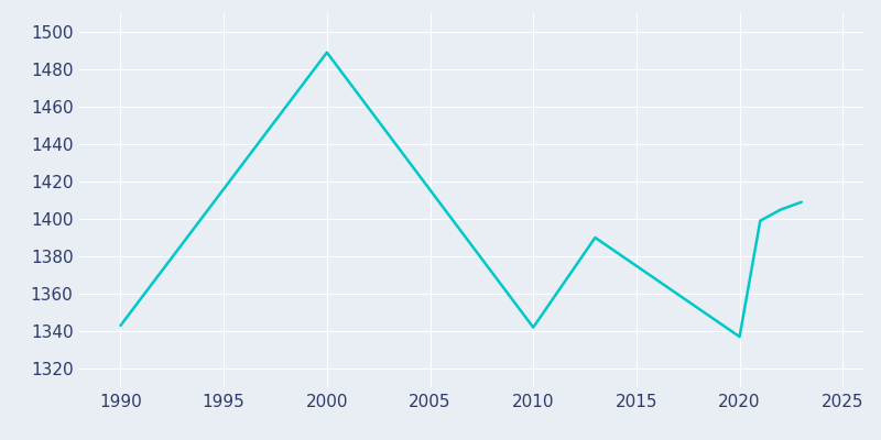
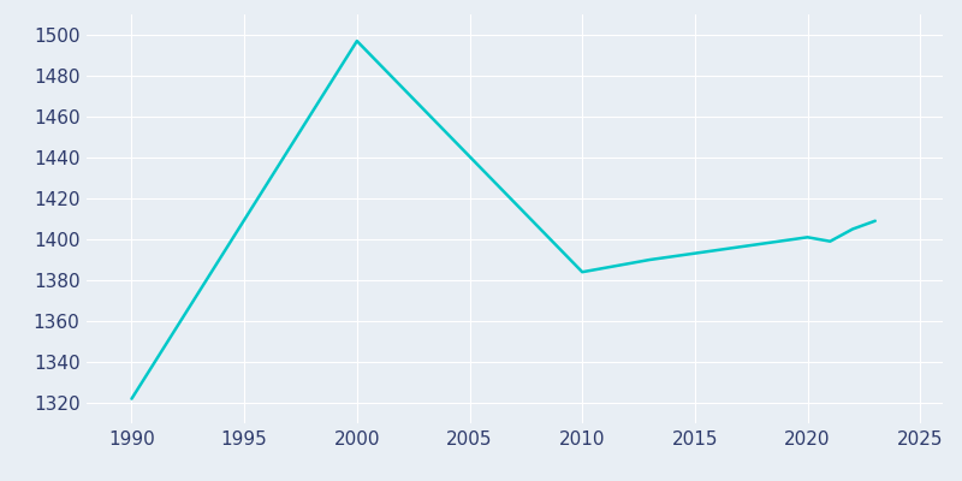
1990: 1343 -> 1322
2000: 1489 -> 1497
2010: 1342 -> 1384
2020: 1337 -> 1401
